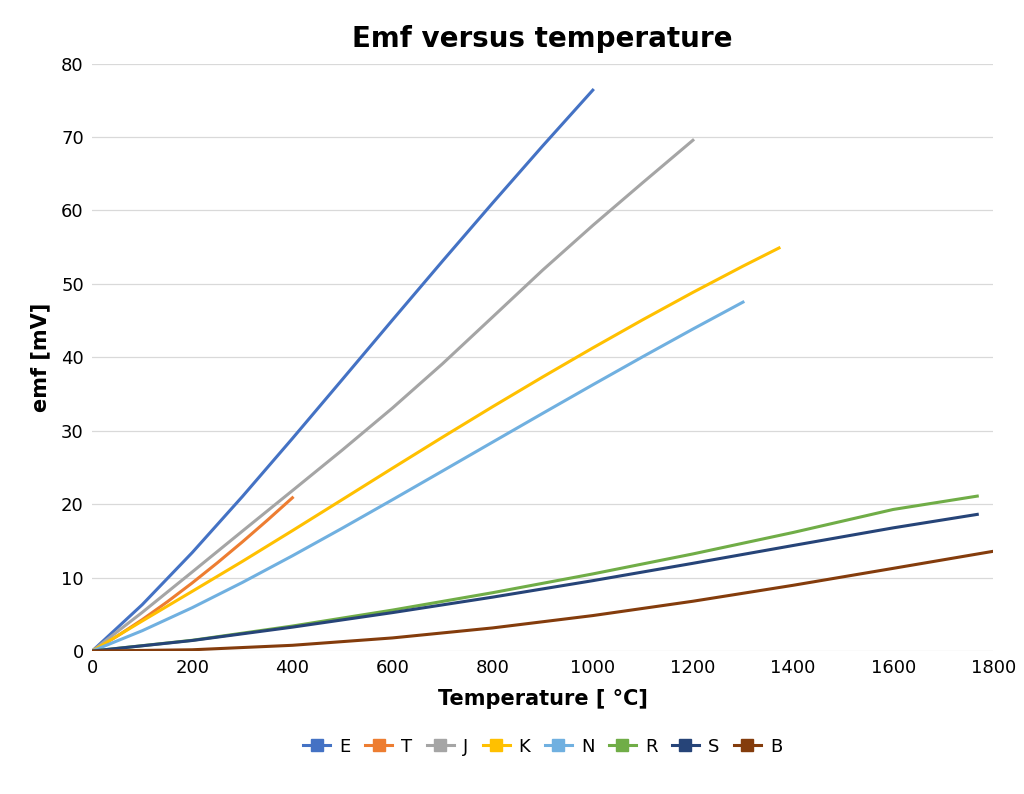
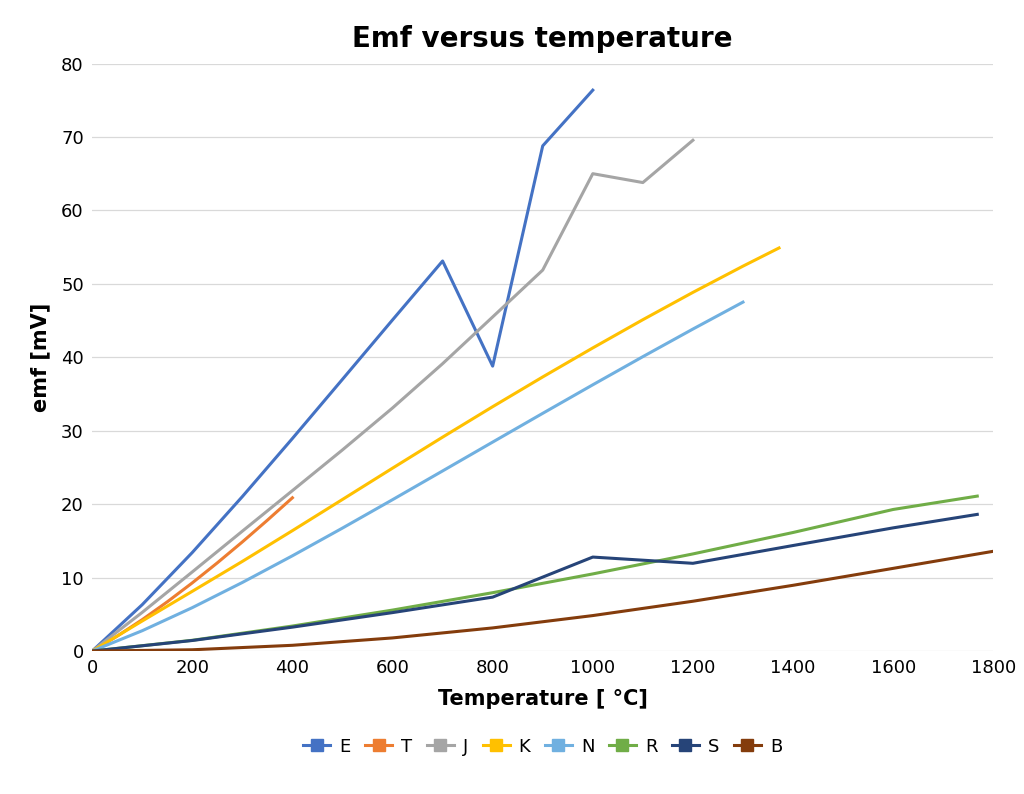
E/800: 61.0 -> 38.8
J/1000: 58.0 -> 65.0
S/1000: 9.6 -> 12.8
